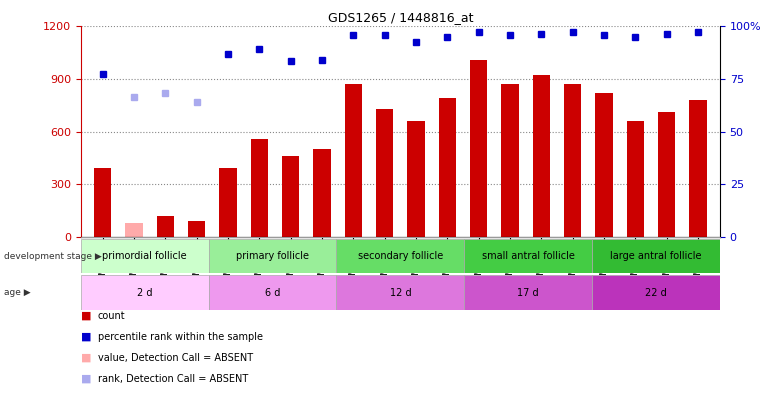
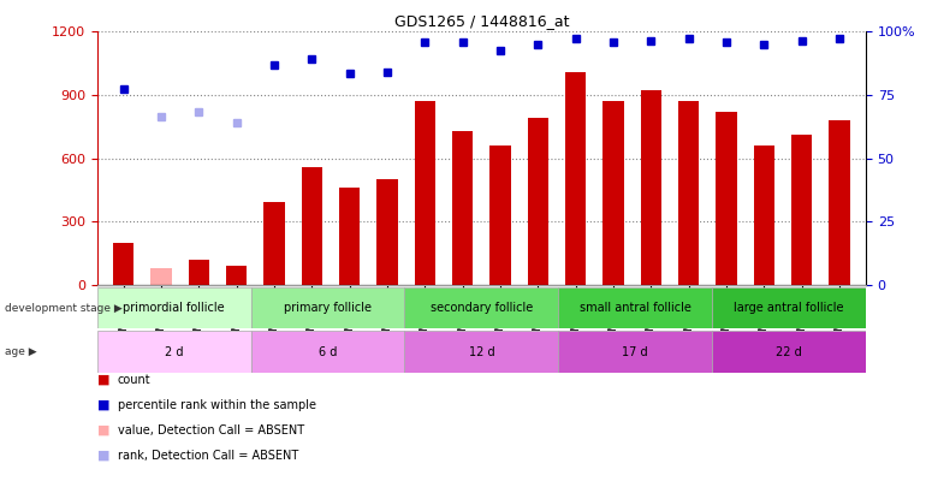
GSM75708: 390 -> 200
